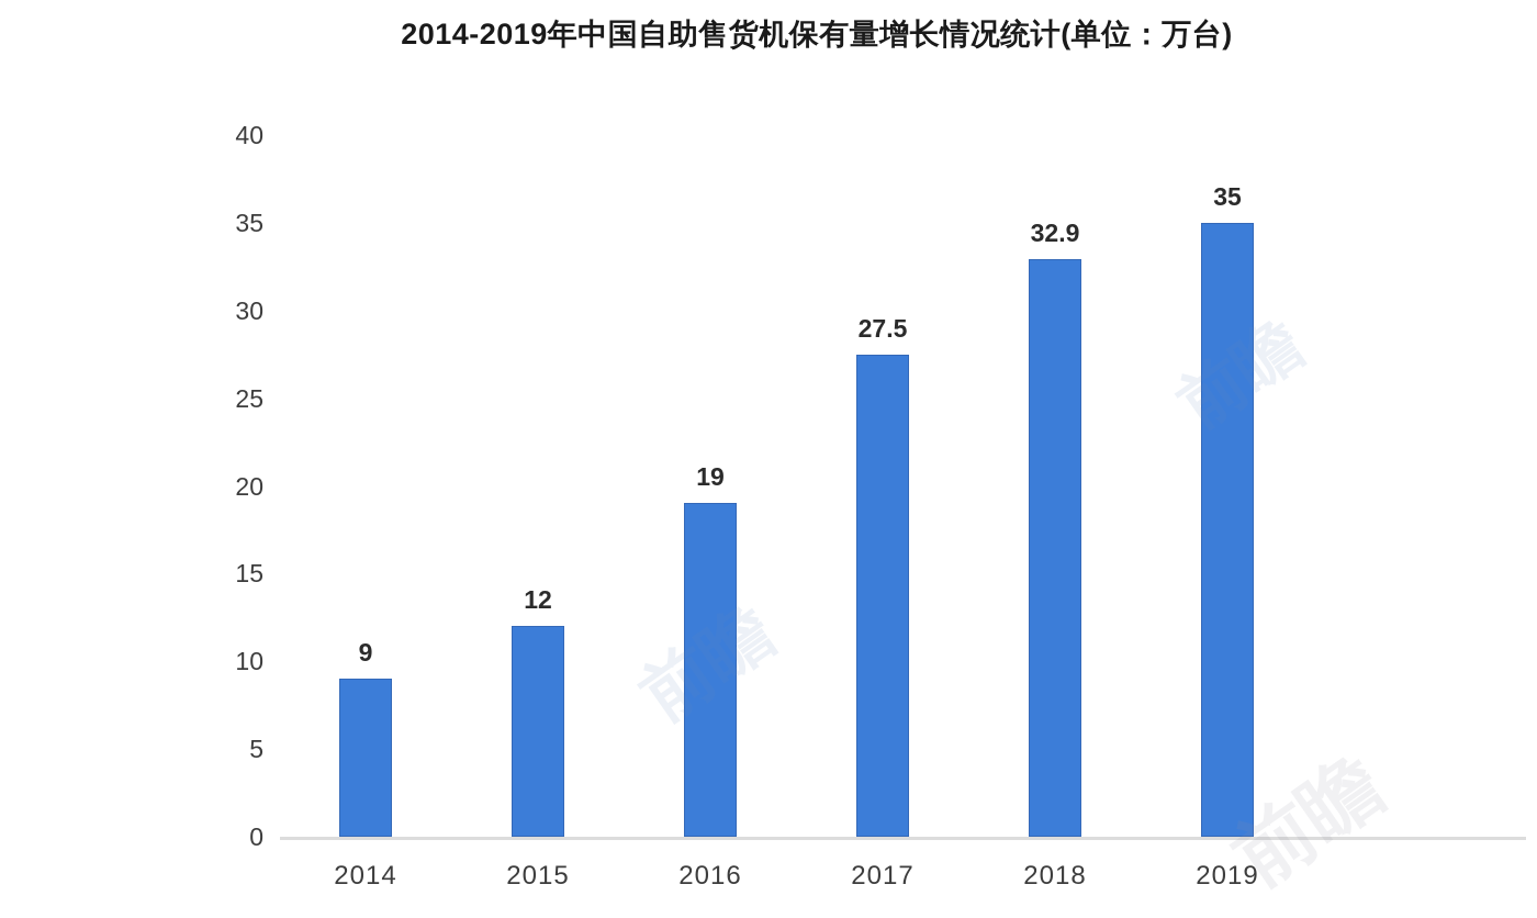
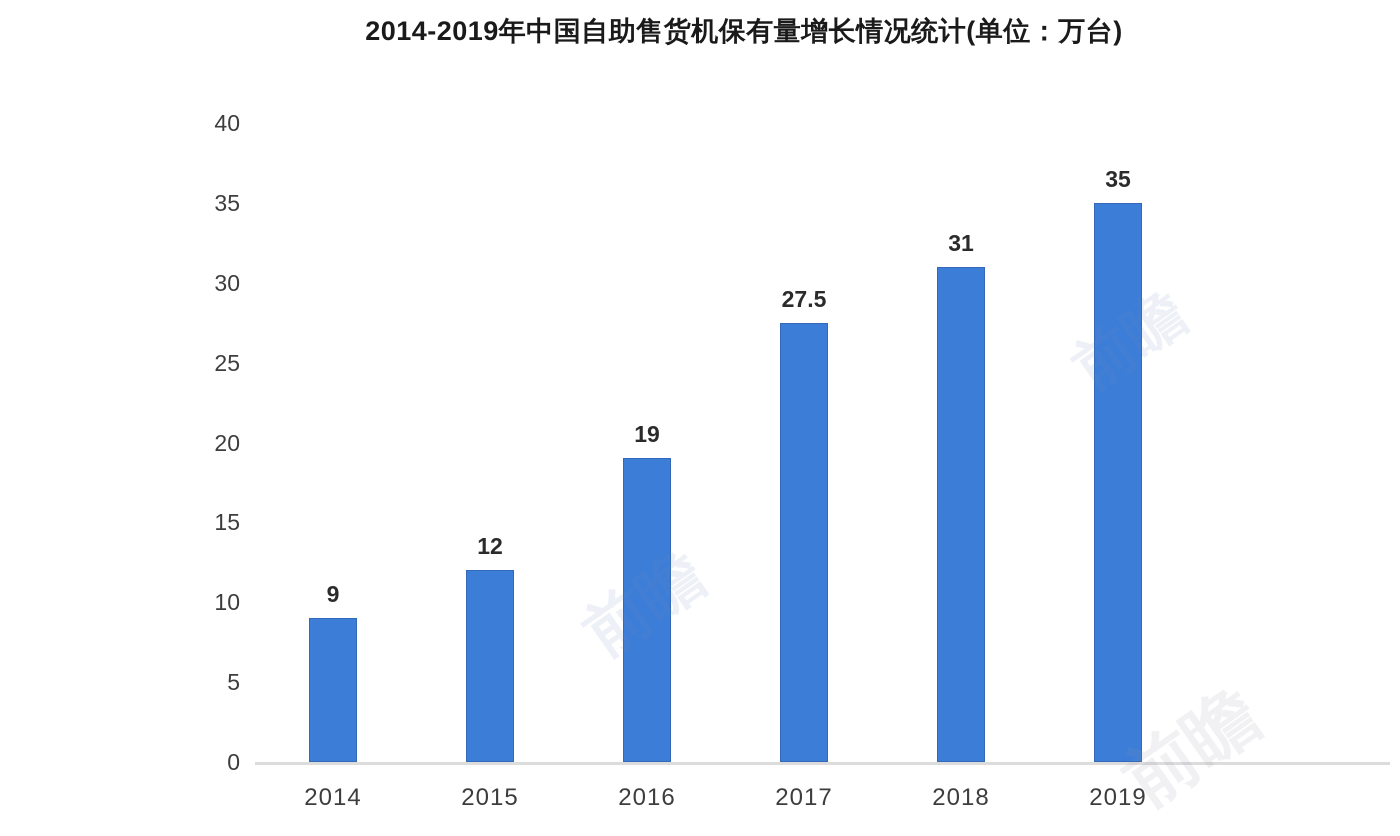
2018: 32.9 -> 31
